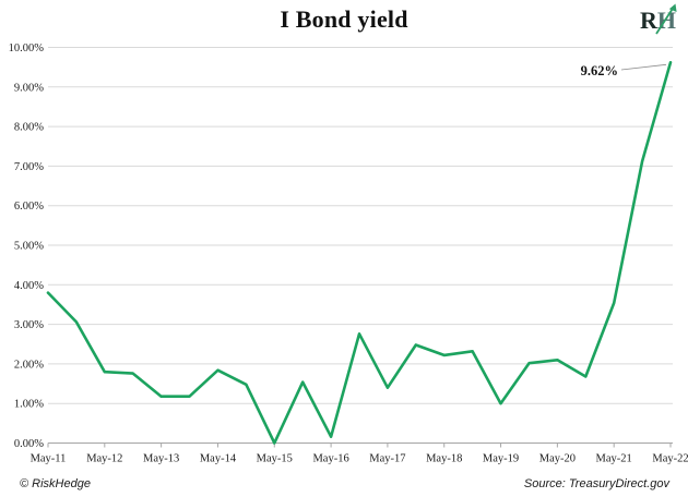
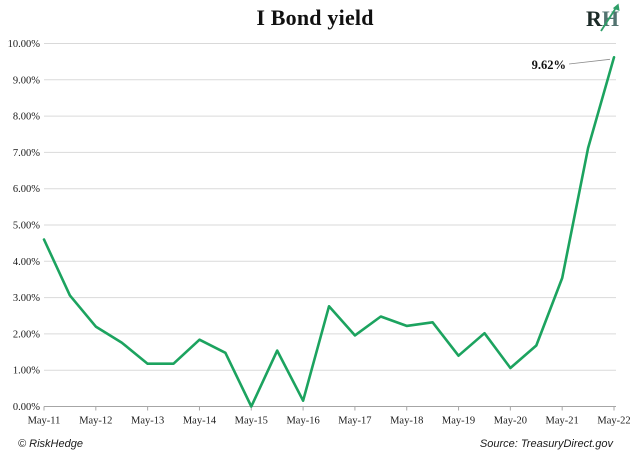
May-11: 3.8% -> 4.6%
May-12: 1.8% -> 2.2%
May-17: 1.4% -> 2.0%
May-19: 1.0% -> 1.4%
May-20: 2.1% -> 1.1%
